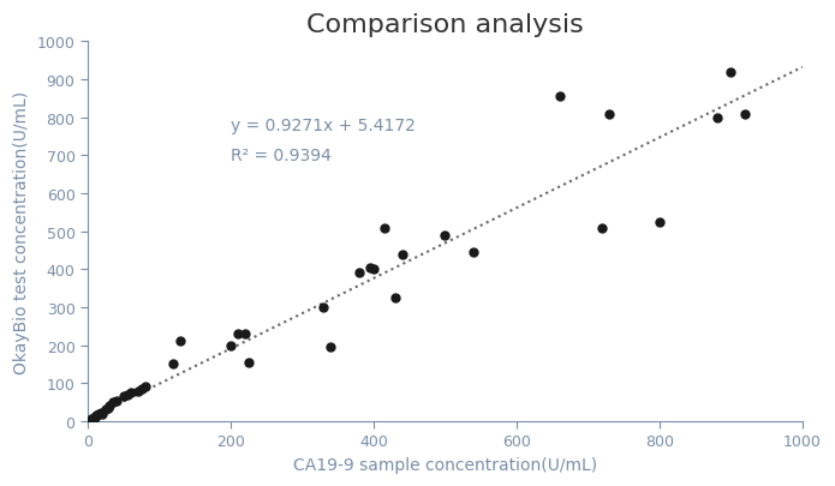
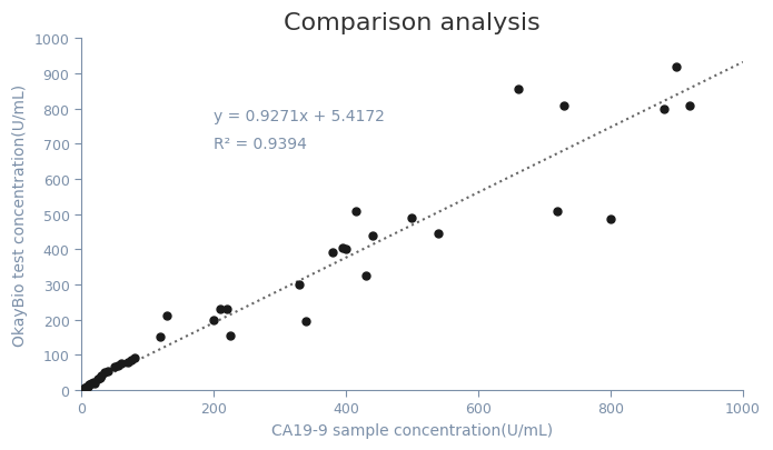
800: 525 -> 485
